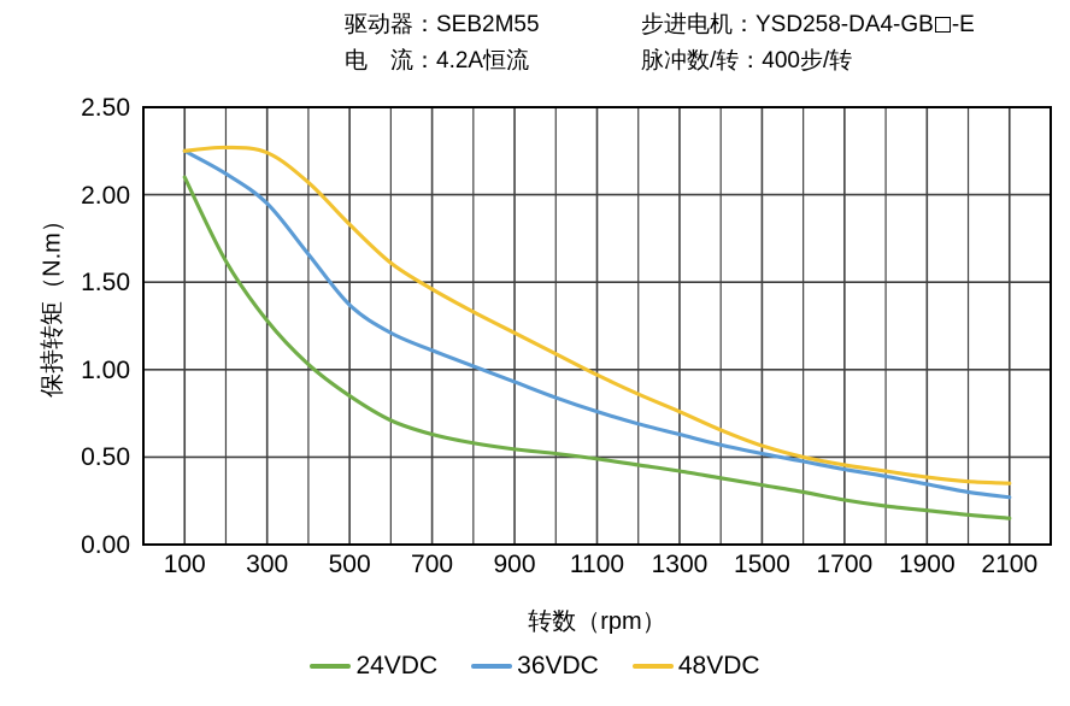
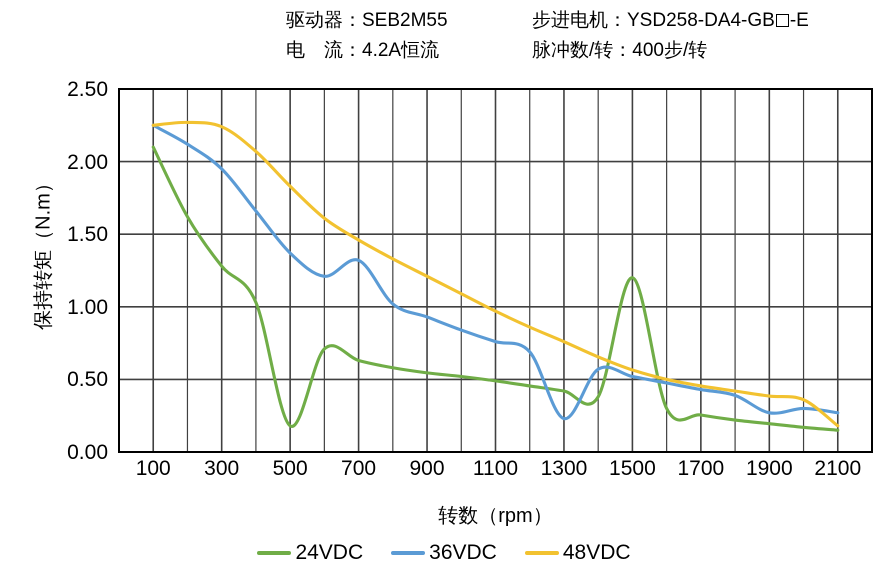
24VDC/500: 0.85 -> 0.18
36VDC/700: 1.11 -> 1.32
36VDC/1300: 0.63 -> 0.23
24VDC/1500: 0.34 -> 1.20
36VDC/1900: 0.34 -> 0.27
48VDC/2100: 0.35 -> 0.18
